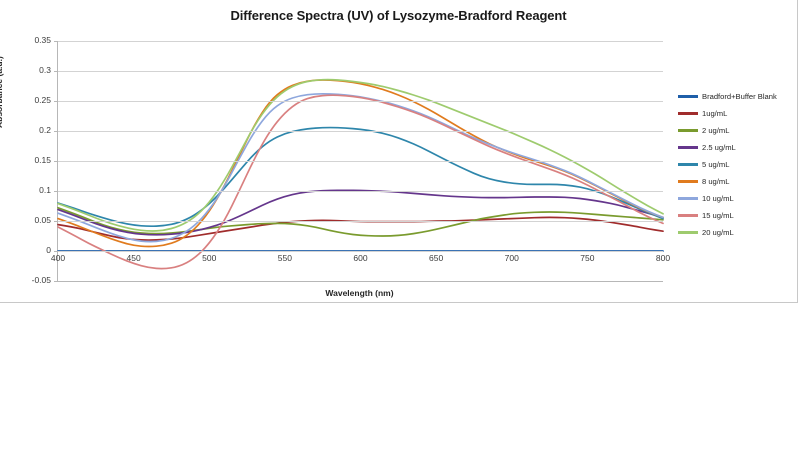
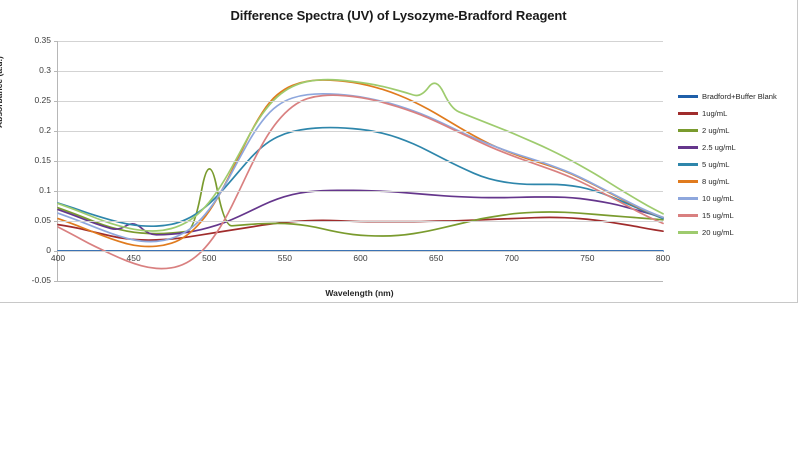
2.5 ug/mL/450: 0.03 -> 0.05
2 ug/mL/500: 0.04 -> 0.17
20 ug/mL/650: 0.25 -> 0.29
